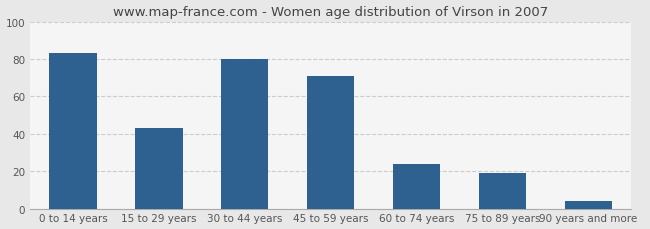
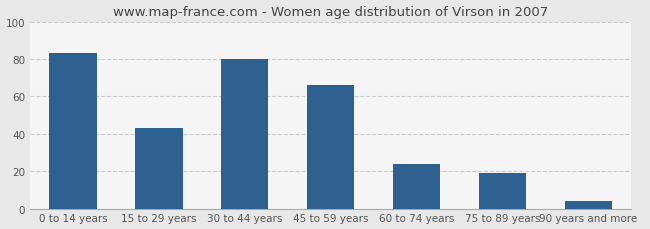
45 to 59 years: 71 -> 66
